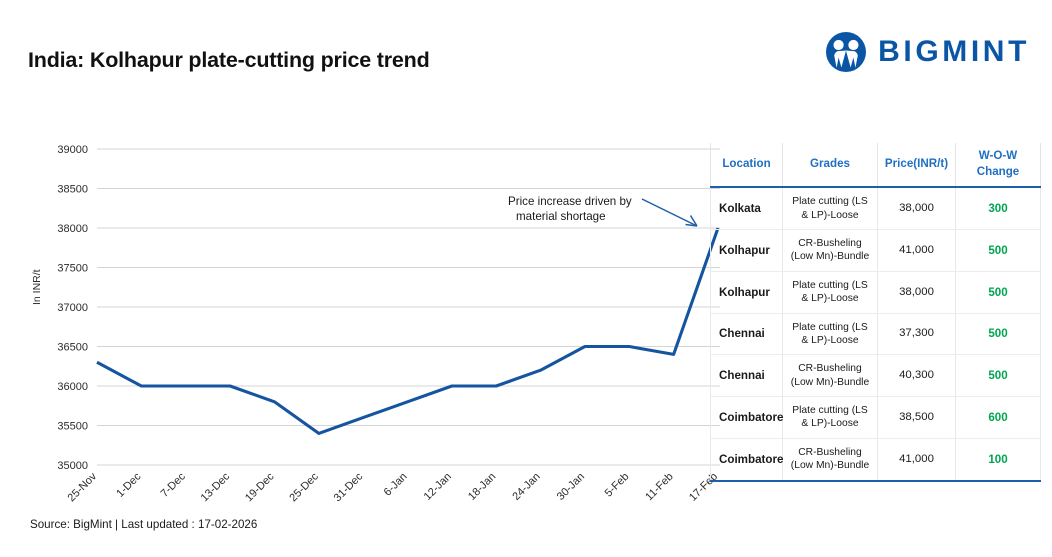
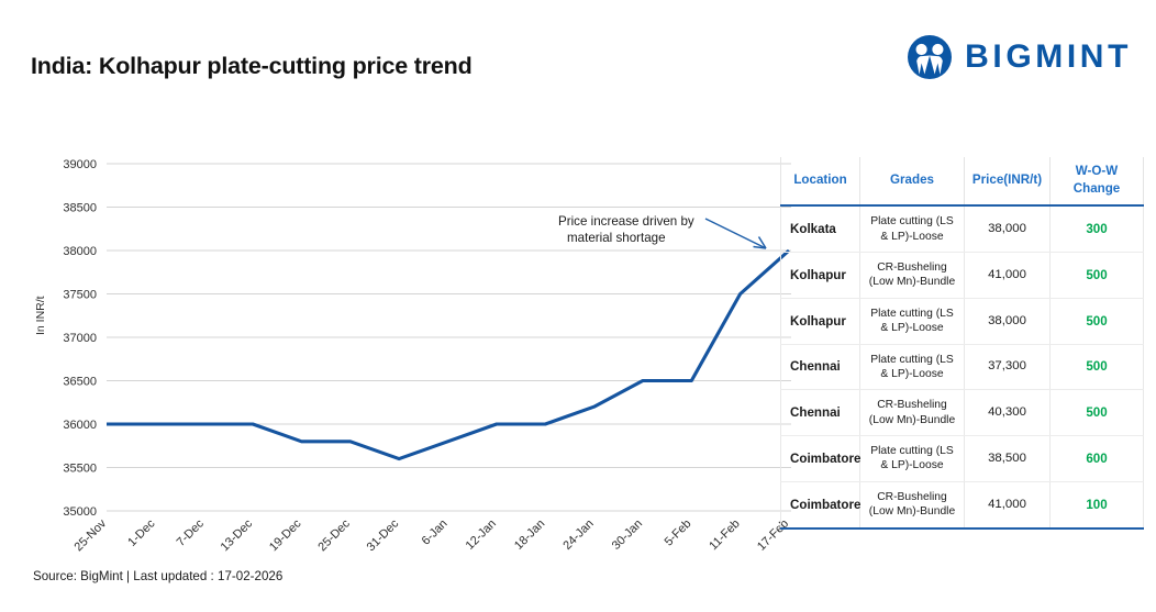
25-Nov: 36300 -> 36000
25-Dec: 35400 -> 35800
11-Feb: 36400 -> 37500
